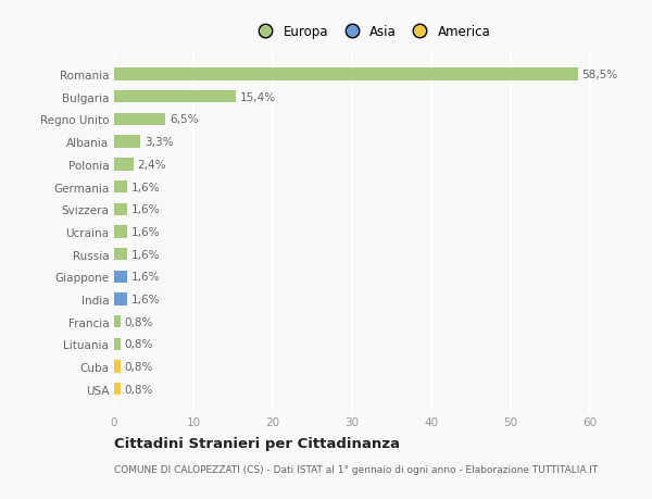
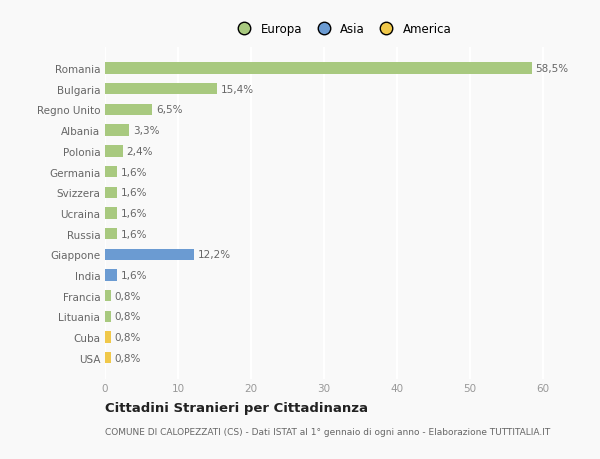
Giappone: 1,6% -> 12,2%
